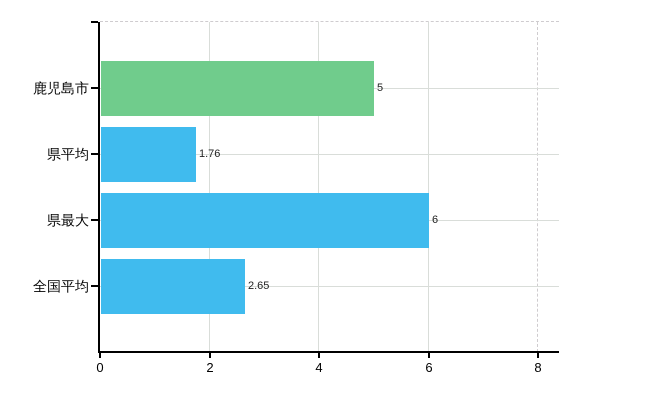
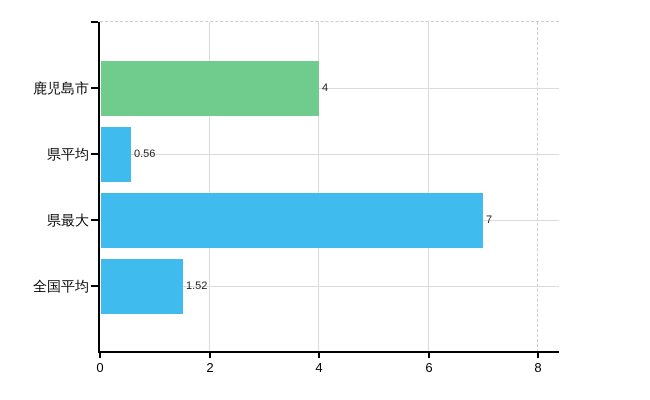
鹿児島市: 5 -> 4
県平均: 1.76 -> 0.56
県最大: 6 -> 7
全国平均: 2.65 -> 1.52
